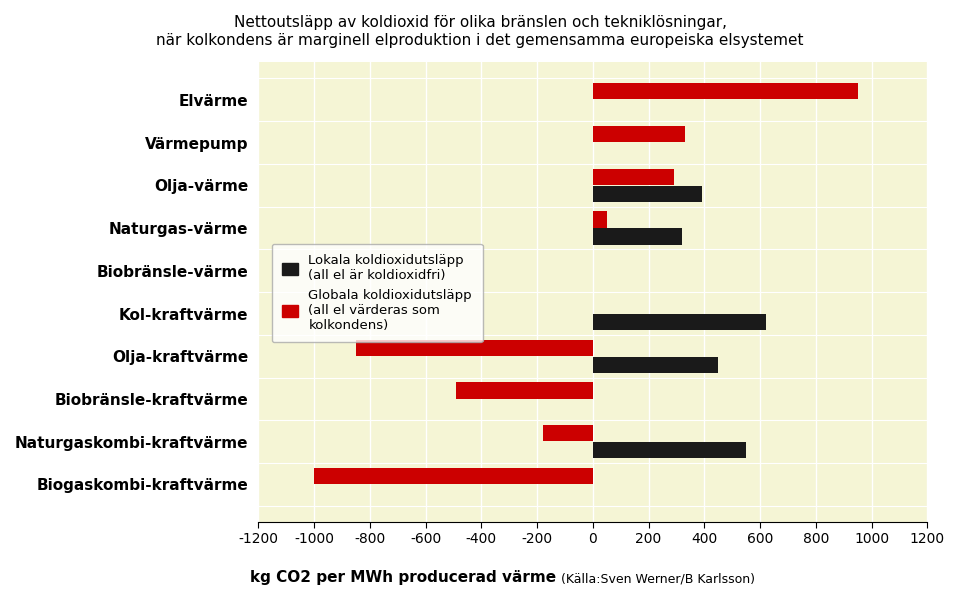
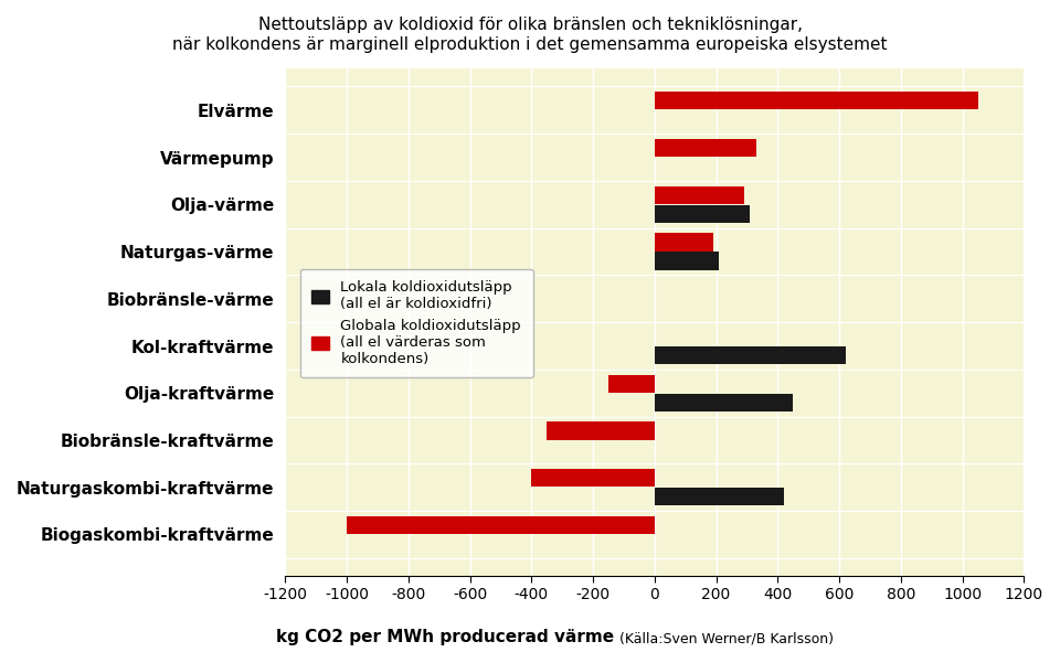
Globala koldioxidutsläpp (all el värderas som kolkondens)/Elvärme: 950 -> 1050
Lokala koldioxidutsläpp (all el är koldioxidfri)/Olja-värme: 390 -> 310
Globala koldioxidutsläpp (all el värderas som kolkondens)/Naturgas-värme: 50 -> 190
Lokala koldioxidutsläpp (all el är koldioxidfri)/Naturgas-värme: 320 -> 210
Globala koldioxidutsläpp (all el värderas som kolkondens)/Olja-kraftvärme: -850 -> -150
Globala koldioxidutsläpp (all el värderas som kolkondens)/Biobränsle-kraftvärme: -490 -> -350
Globala koldioxidutsläpp (all el värderas som kolkondens)/Naturgaskombi-kraftvärme: -180 -> -400
Lokala koldioxidutsläpp (all el är koldioxidfri)/Naturgaskombi-kraftvärme: 550 -> 420
